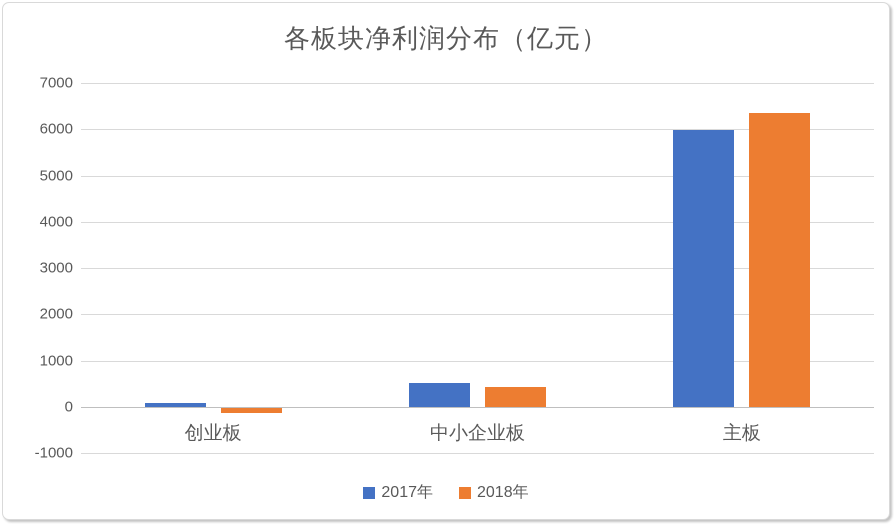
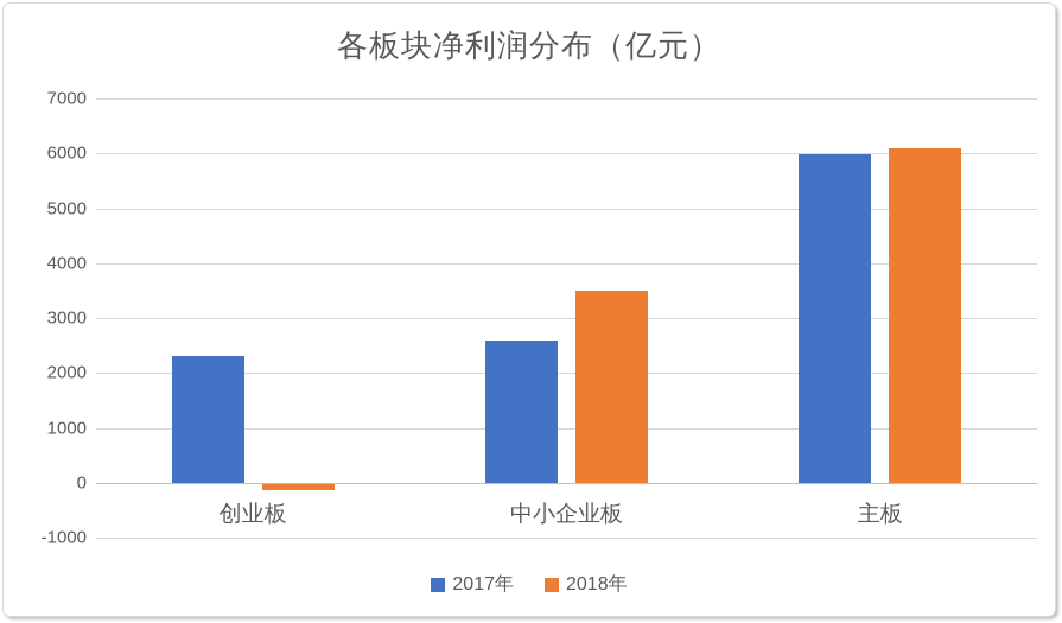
2017年/创业板: 100 -> 2300
2017年/中小企业板: 500 -> 2600
2018年/中小企业板: 400 -> 3500
2018年/主板: 6400 -> 6100
